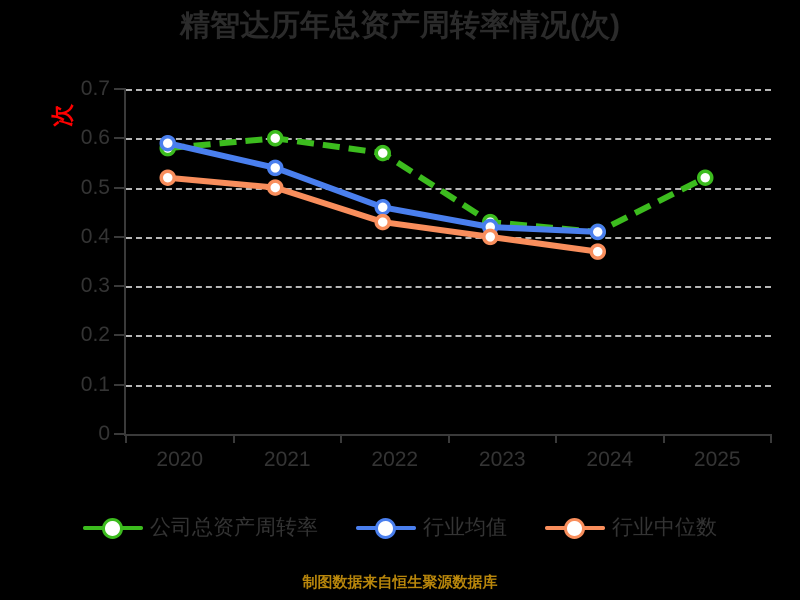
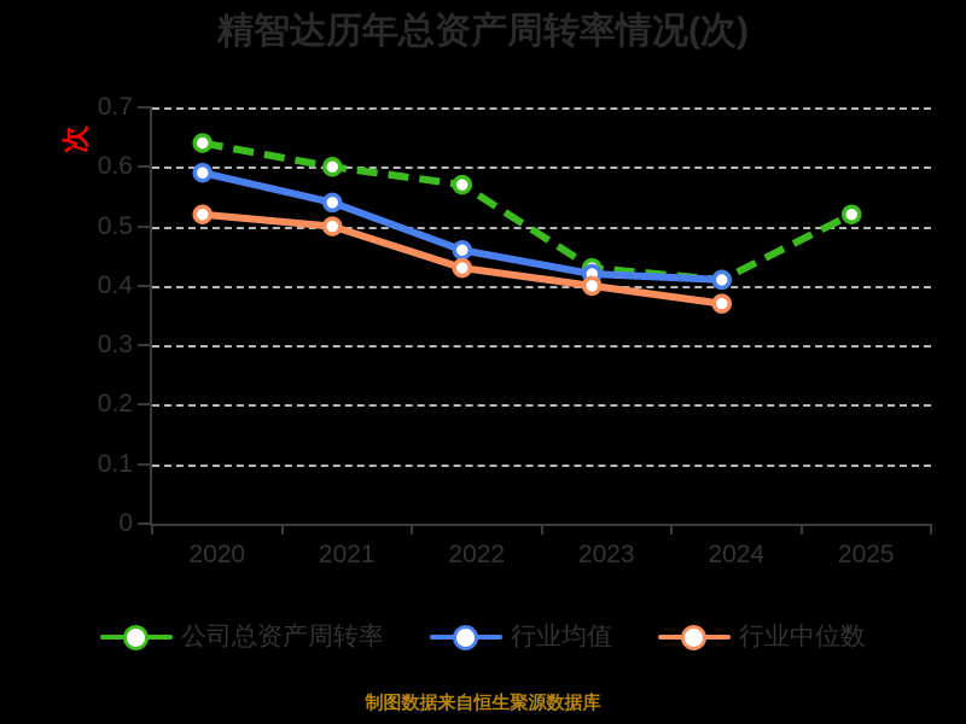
公司总资产周转率/2020: 0.58 -> 0.64
